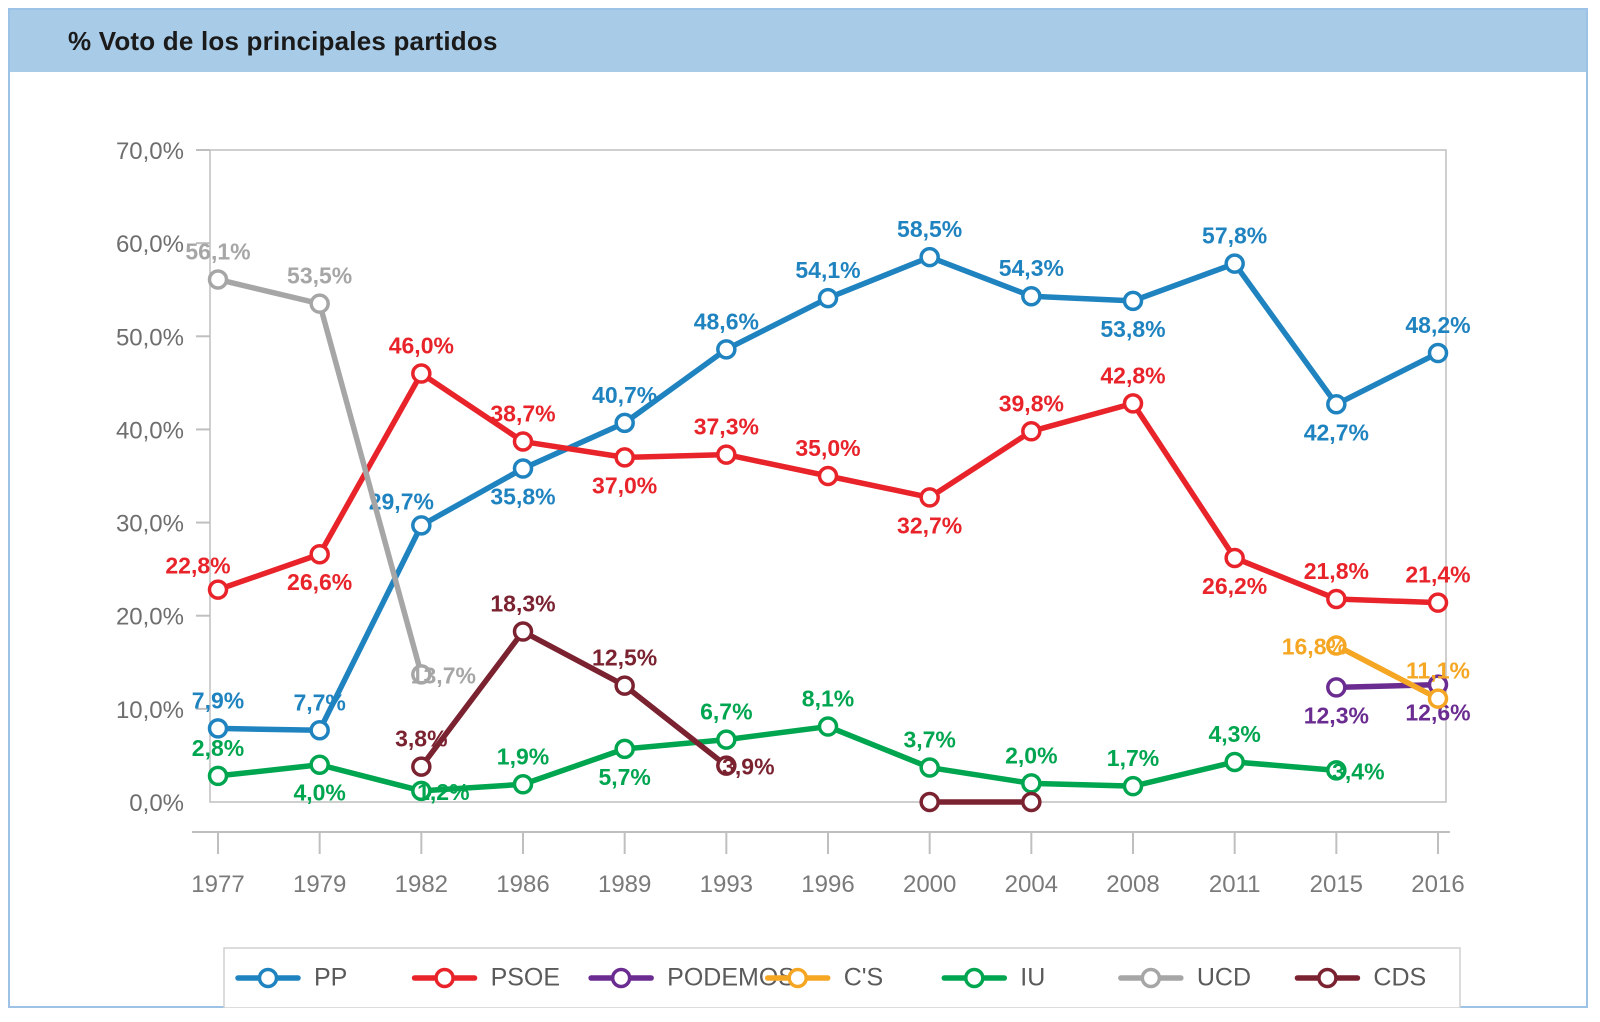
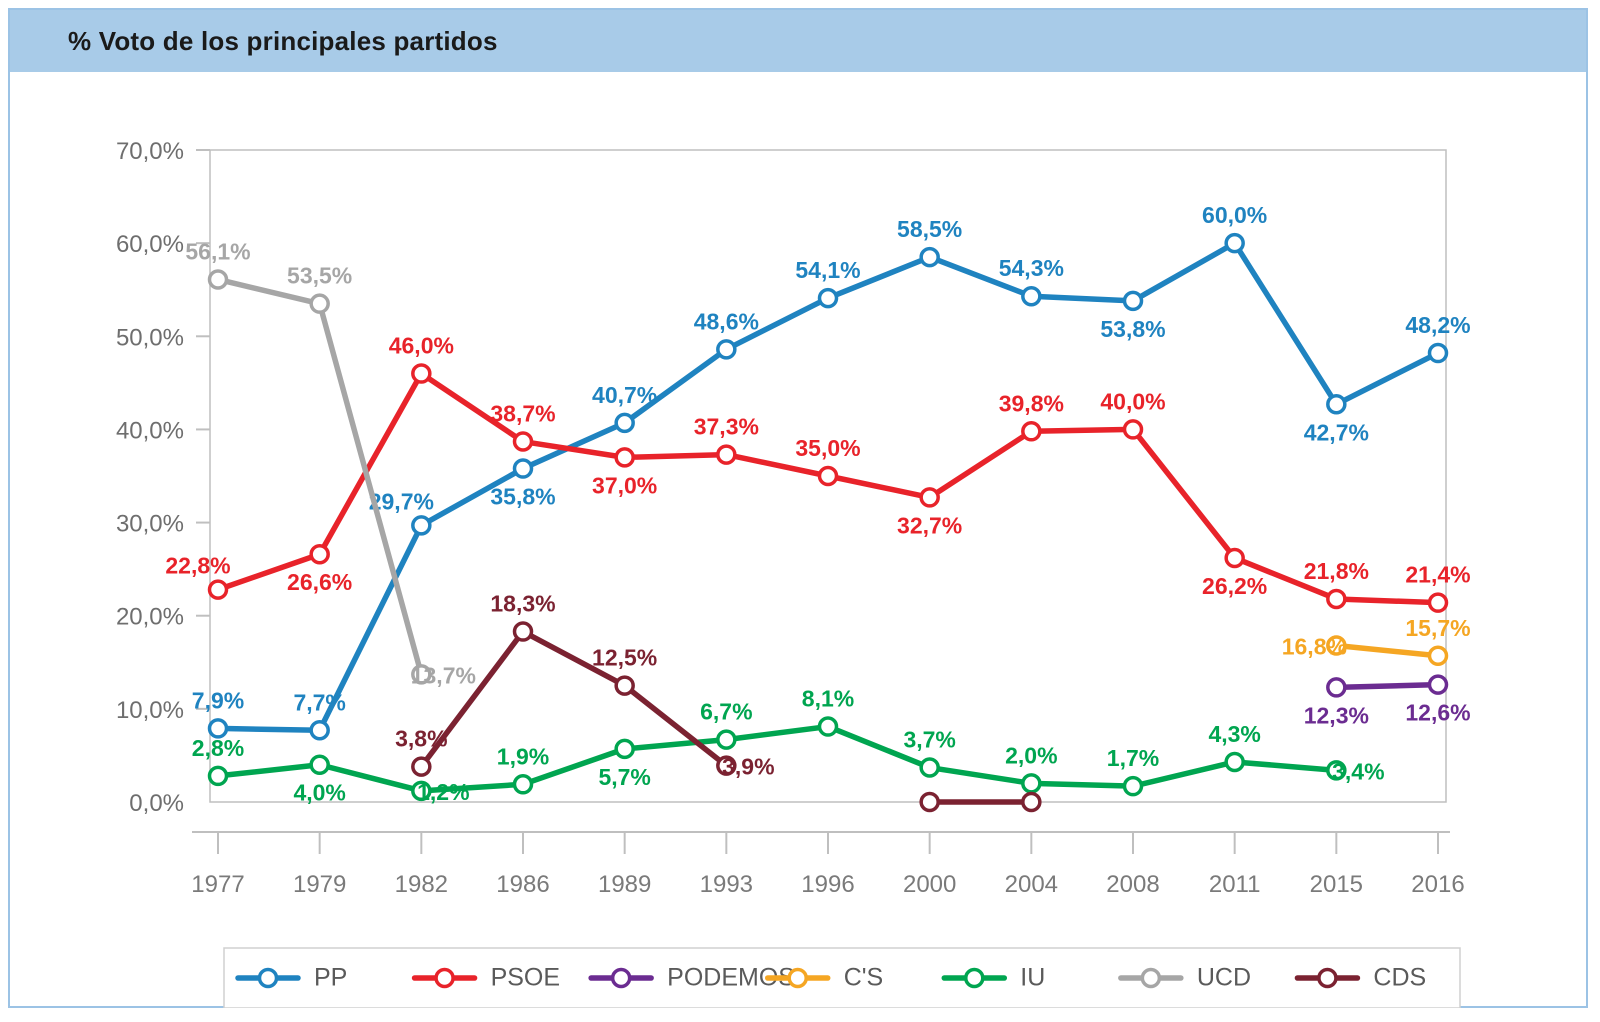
PSOE/2008: 42,8% -> 40,0%
PP/2011: 57,8% -> 60,0%
C'S/2016: 11,1% -> 15,7%
